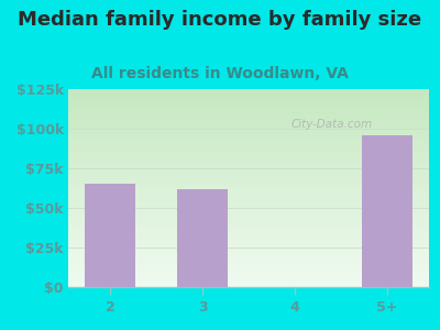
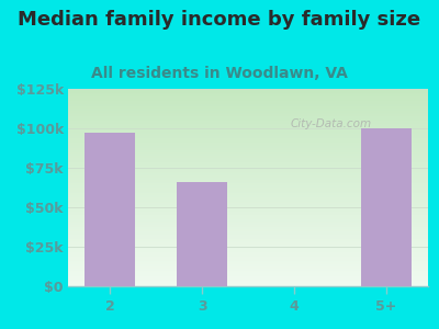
2: $65k -> $97k
3: $62k -> $66k
5+: $96k -> $100k
